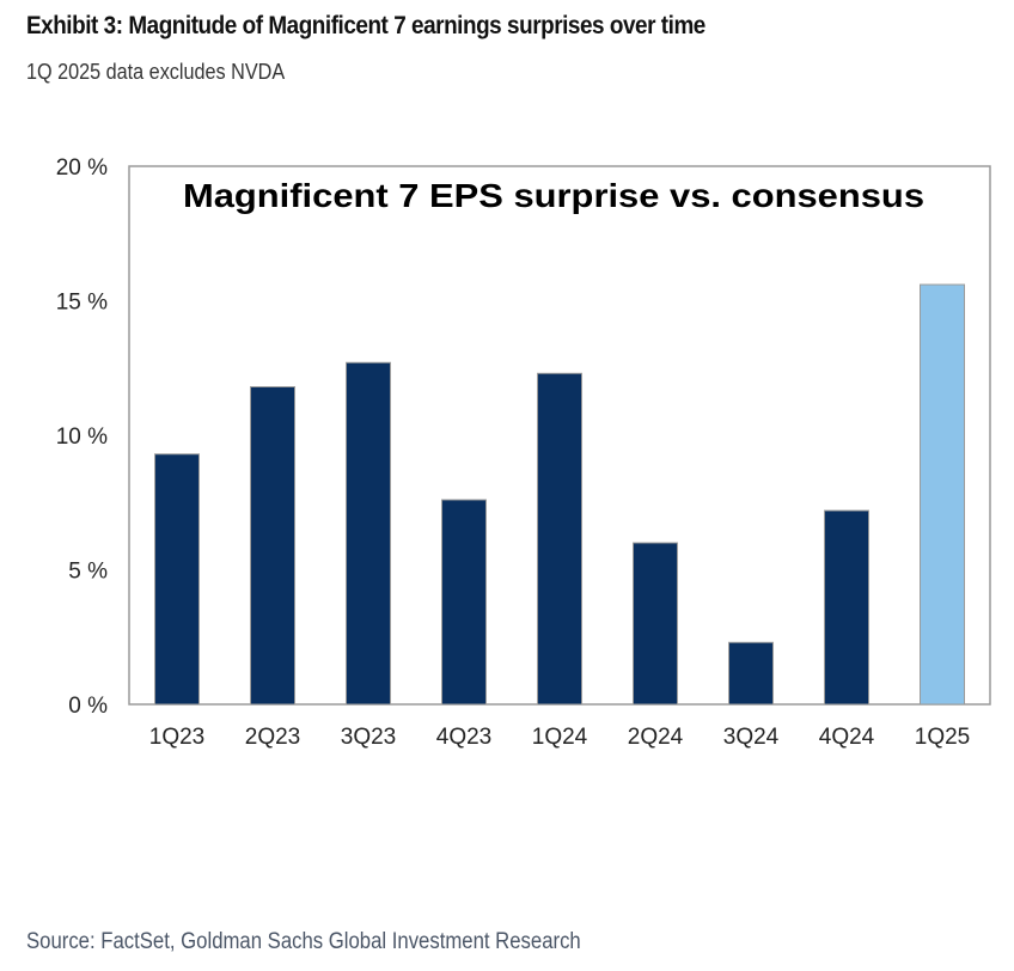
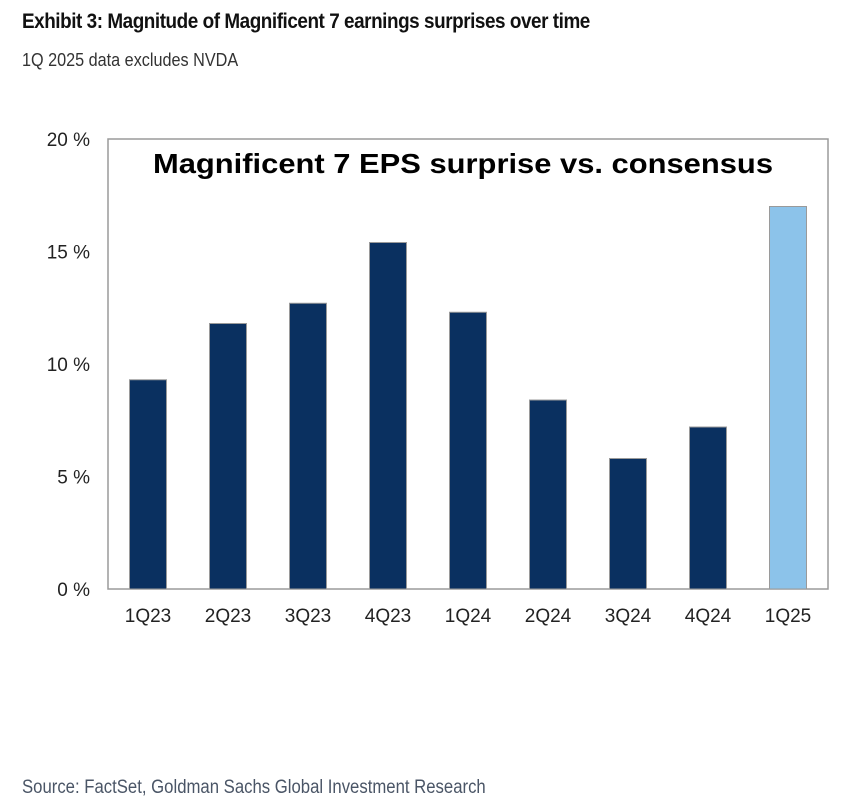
4Q23: 7.6% -> 15.4%
2Q24: 6.0% -> 8.4%
3Q24: 2.3% -> 5.8%
1Q25: 15.6% -> 17.0%
